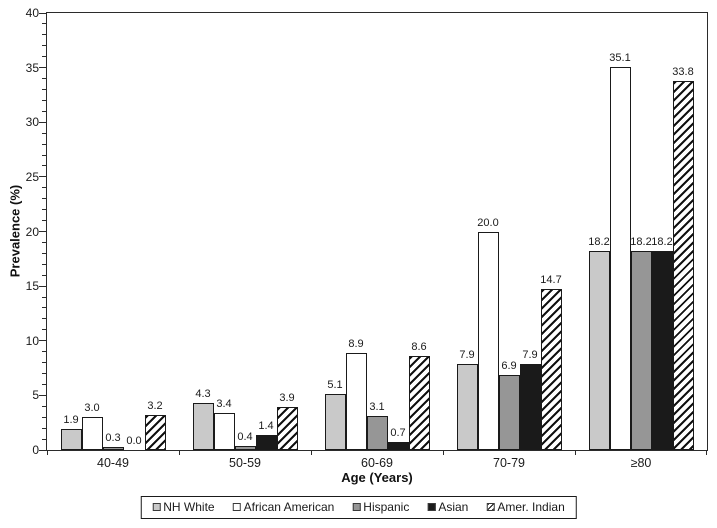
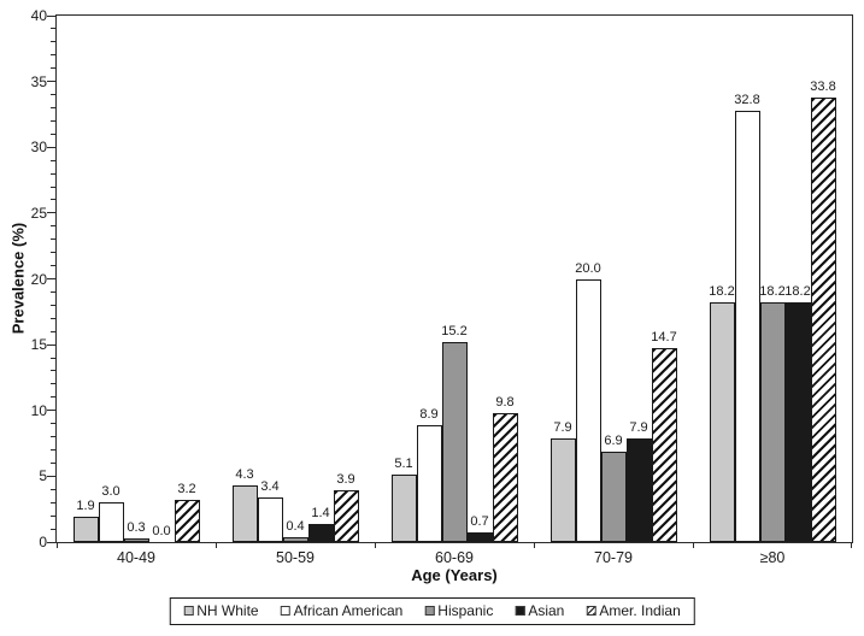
Hispanic/60-69: 3.1 -> 15.2
Amer. Indian/60-69: 8.6 -> 9.8
African American/≥80: 35.1 -> 32.8
